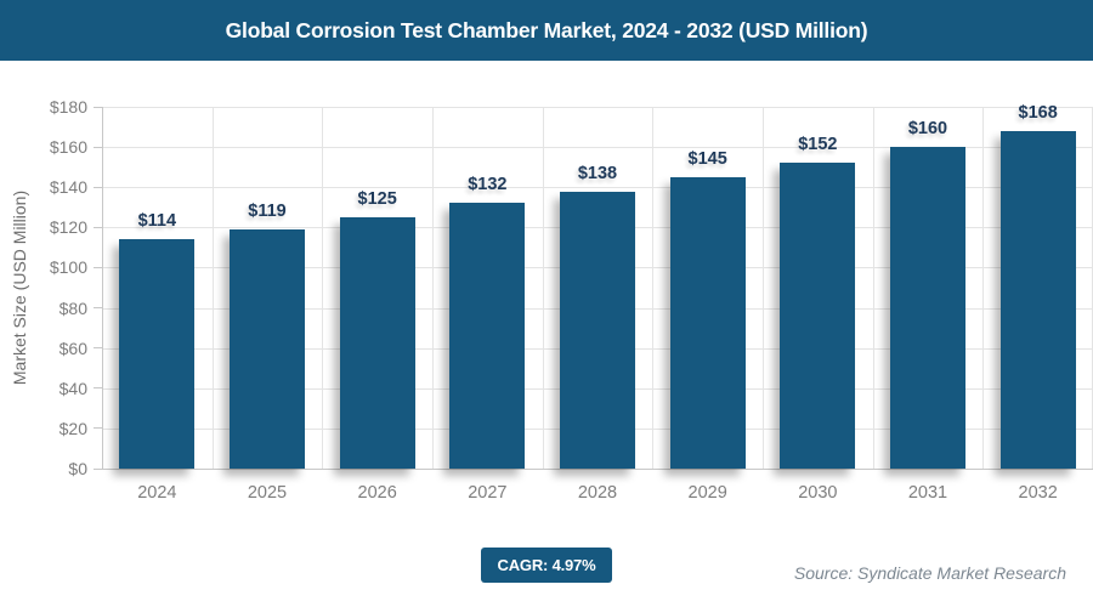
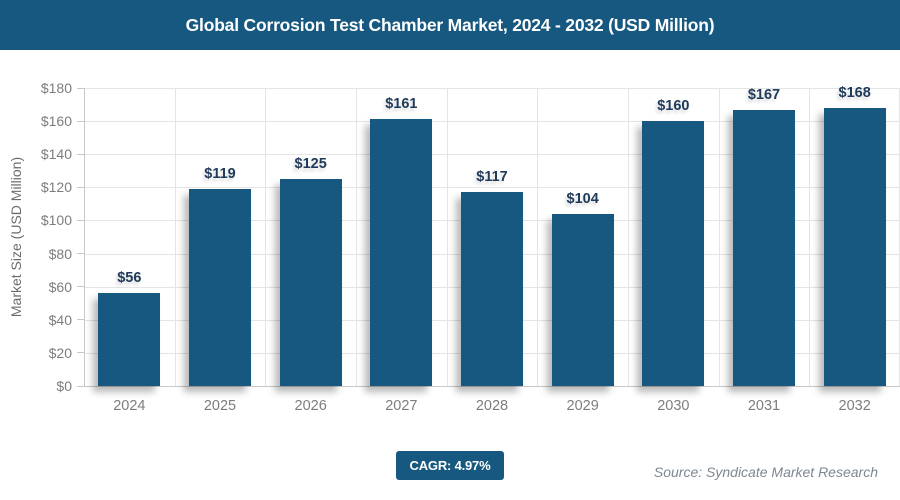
2024: $114 -> $56
2027: $132 -> $161
2028: $138 -> $117
2029: $145 -> $104
2030: $152 -> $160
2031: $160 -> $167
